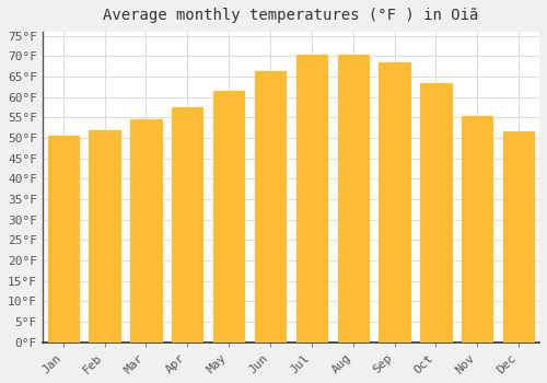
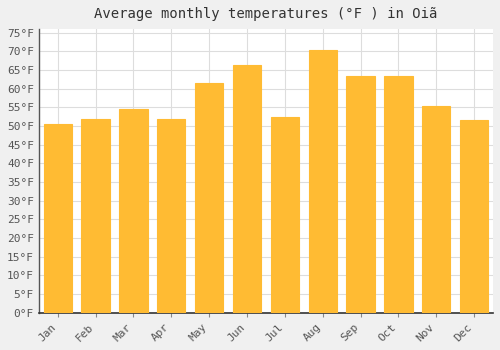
Apr: 57.5°F -> 52.0°F
Jul: 70.5°F -> 52.5°F
Sep: 68.5°F -> 63.5°F
